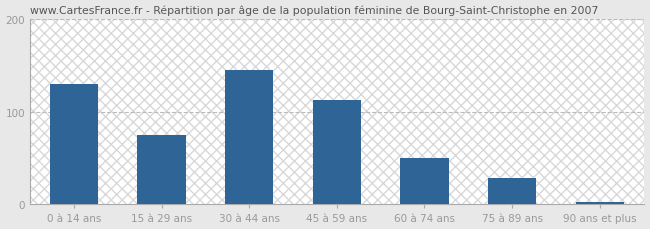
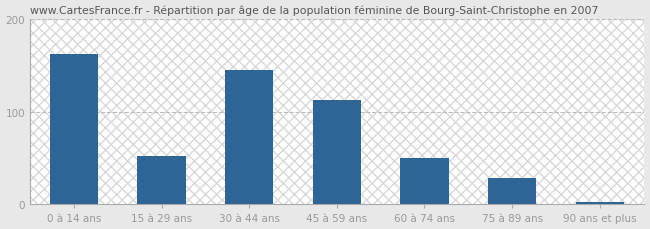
0 à 14 ans: 130 -> 162
15 à 29 ans: 75 -> 52
